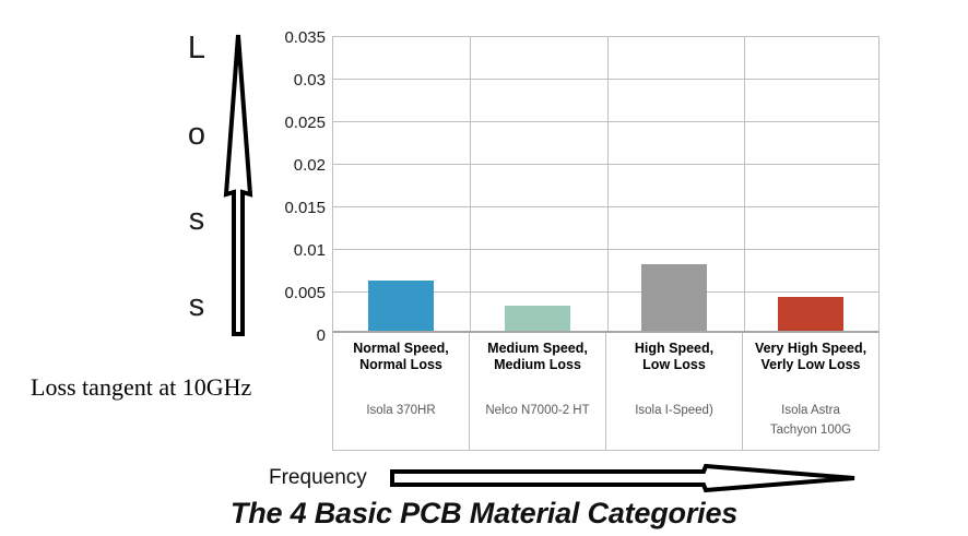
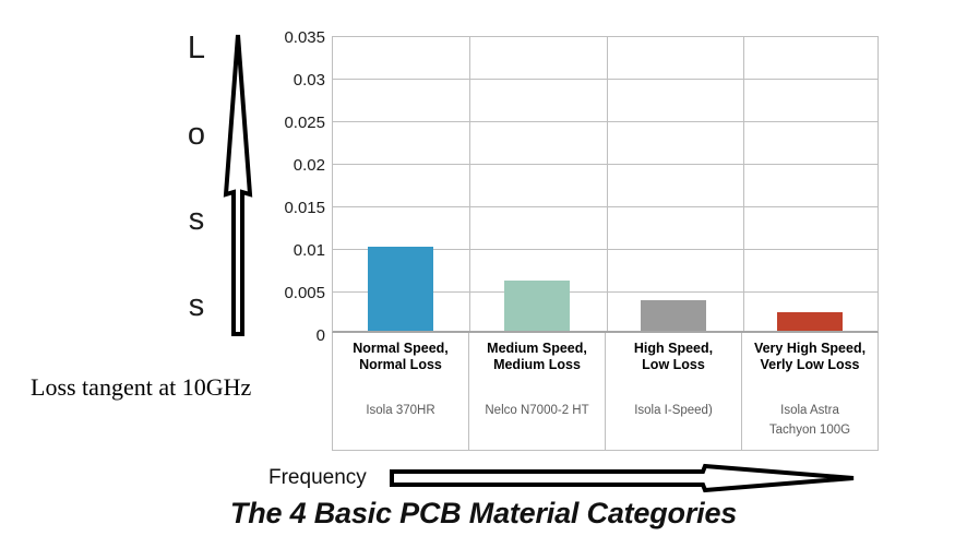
Normal Speed, Normal Loss: 0.006 -> 0.010
Medium Speed, Medium Loss: 0.003 -> 0.006
High Speed, Low Loss: 0.008 -> 0.004
Very High Speed, Verly Low Loss: 0.004 -> 0.002
